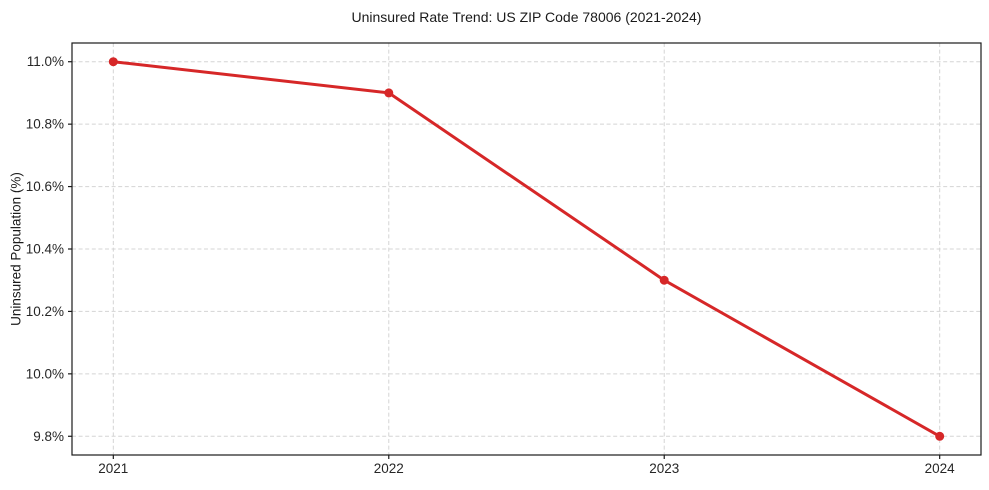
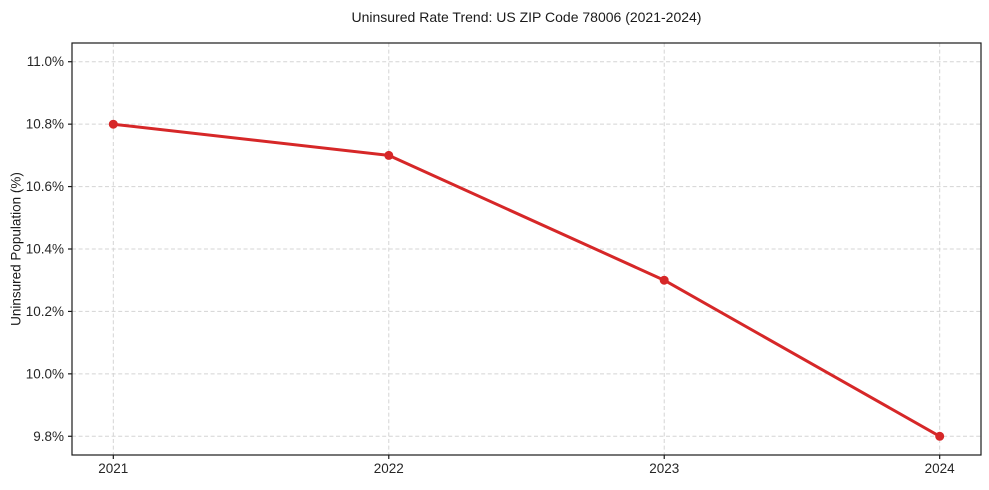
2021: 11.0% -> 10.8%
2022: 10.9% -> 10.7%
